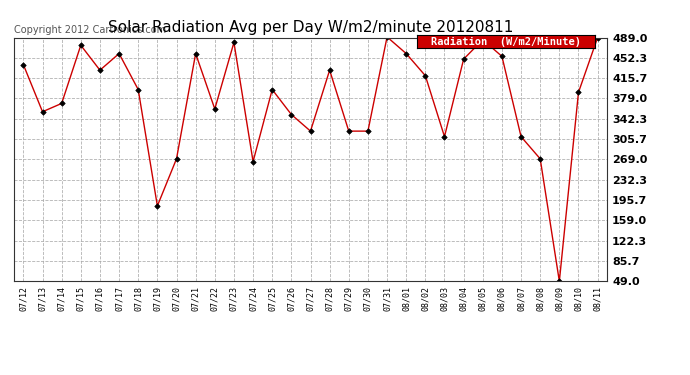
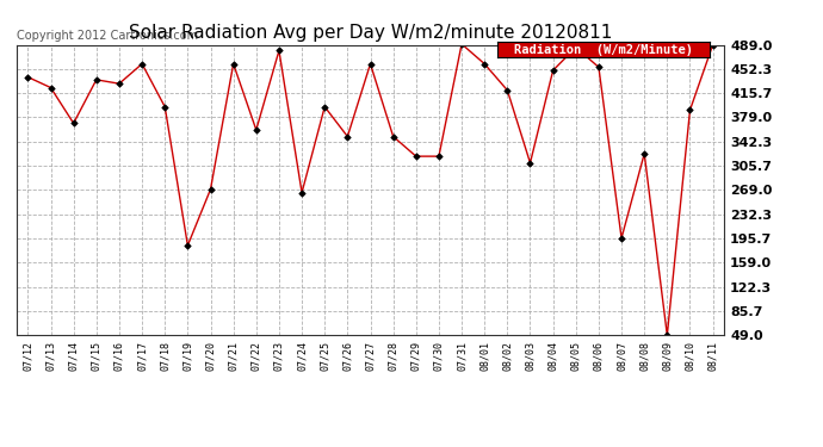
07/13: 355 -> 424
07/15: 475 -> 436
07/27: 320 -> 460
07/28: 430 -> 350
08/07: 310 -> 196
08/08: 270 -> 324
